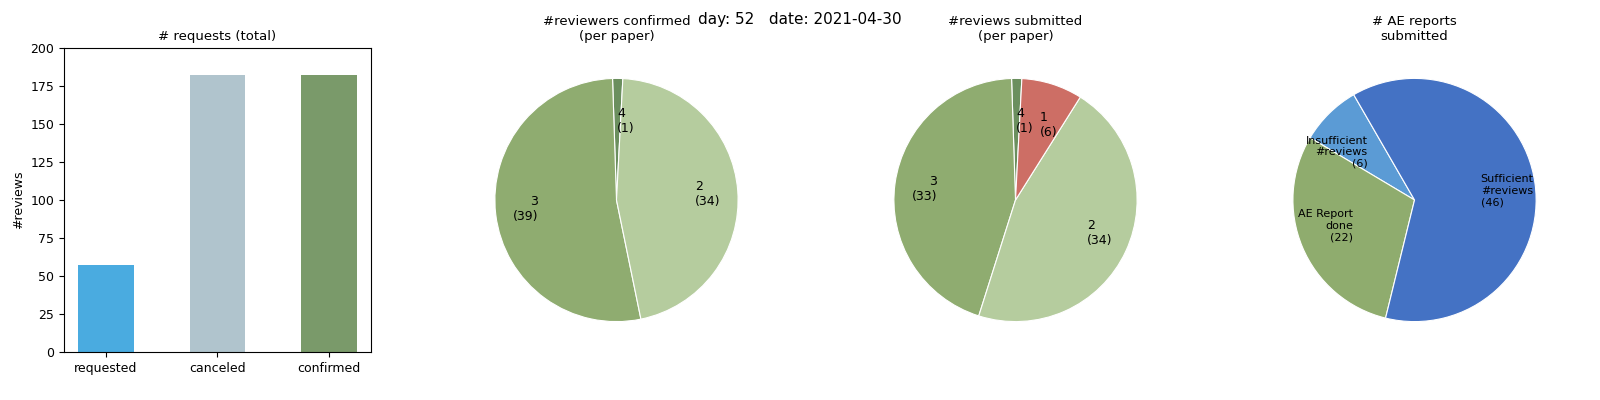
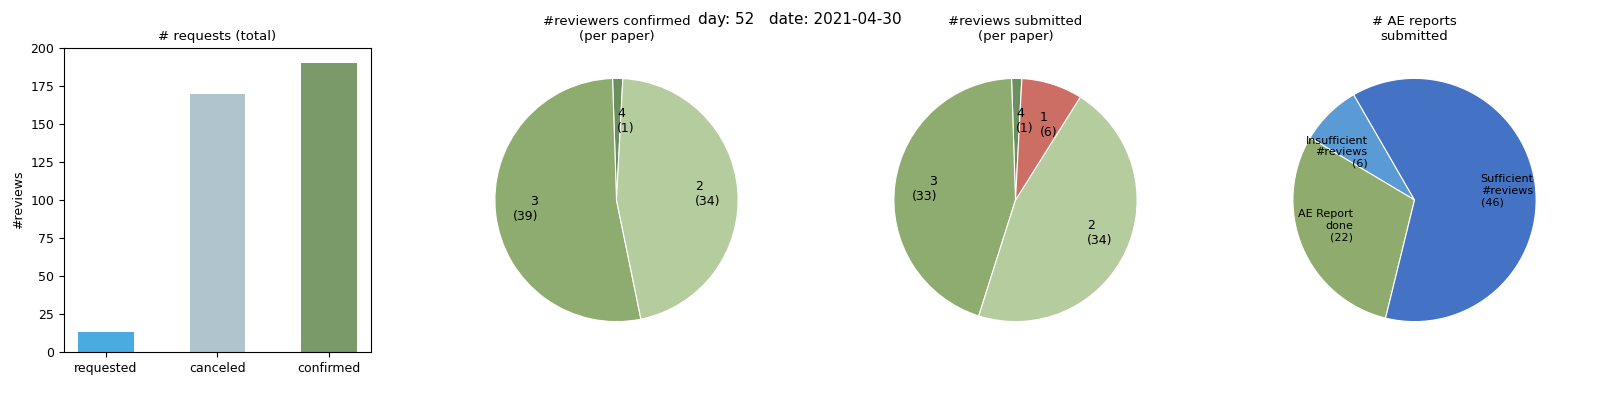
requested: 57 -> 13
canceled: 182 -> 170
confirmed: 182 -> 190
